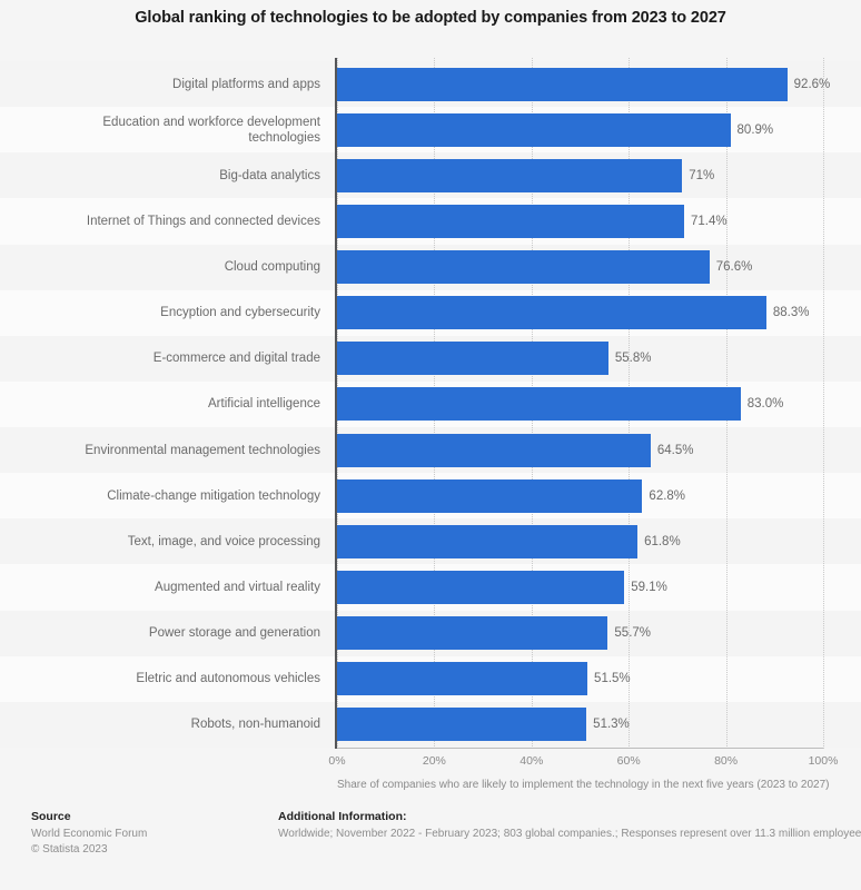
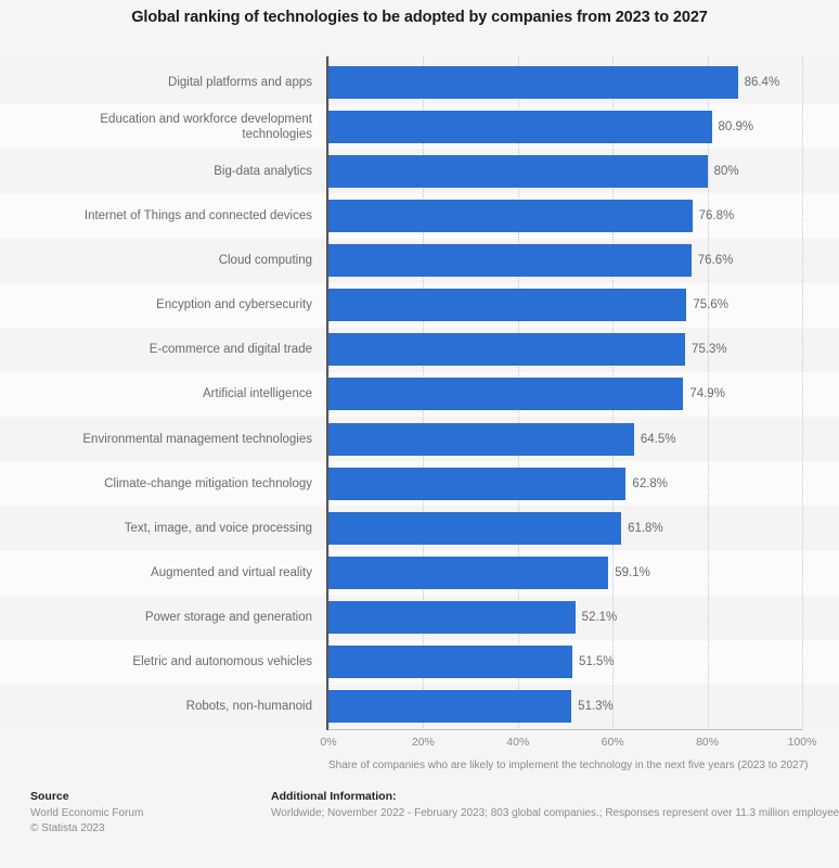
Digital platforms and apps: 92.6% -> 86.4%
Big-data analytics: 71% -> 80%
Internet of Things and connected devices: 71.4% -> 76.8%
Encyption and cybersecurity: 88.3% -> 75.6%
E-commerce and digital trade: 55.8% -> 75.3%
Artificial intelligence: 83.0% -> 74.9%
Power storage and generation: 55.7% -> 52.1%
